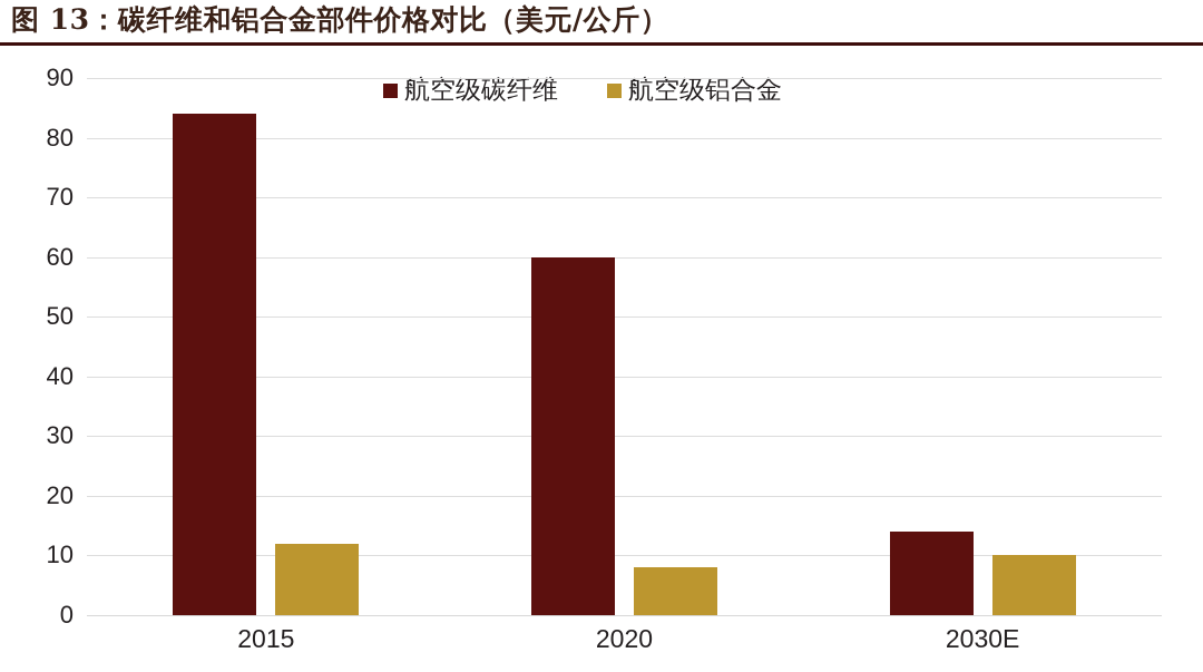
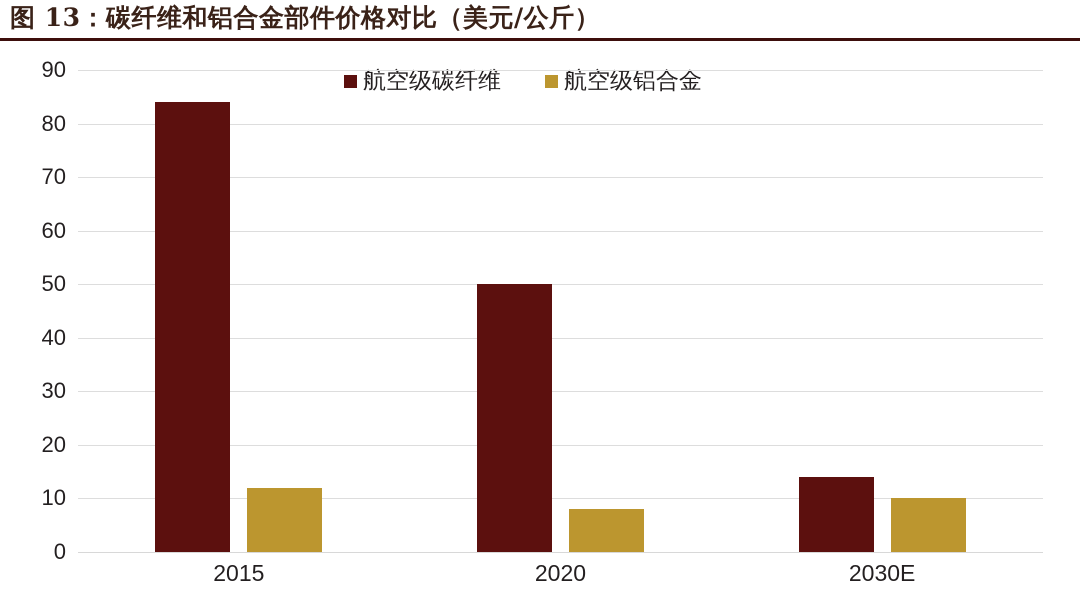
航空级碳纤维/2020: 60 -> 50
